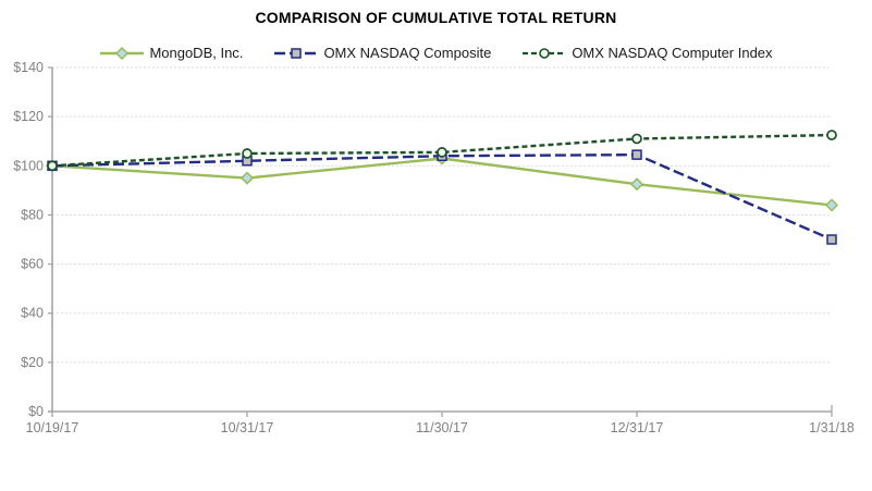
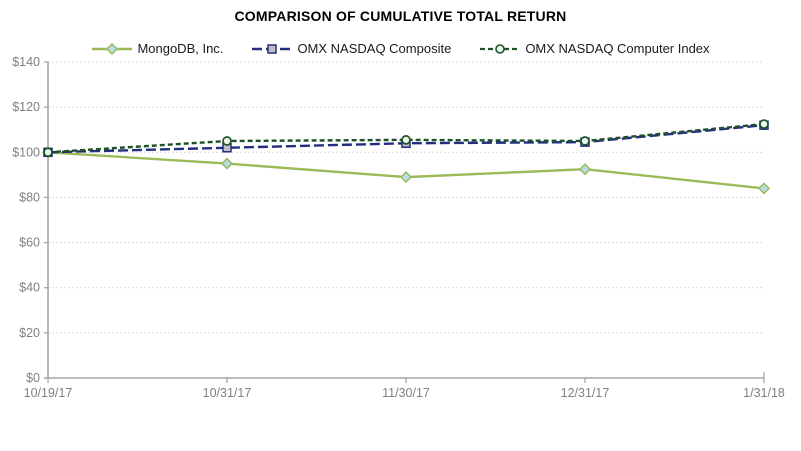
MongoDB, Inc./11/30/17: $103 -> $89
OMX NASDAQ Computer Index/12/31/17: $111 -> $105
OMX NASDAQ Composite/1/31/18: $70 -> $112
